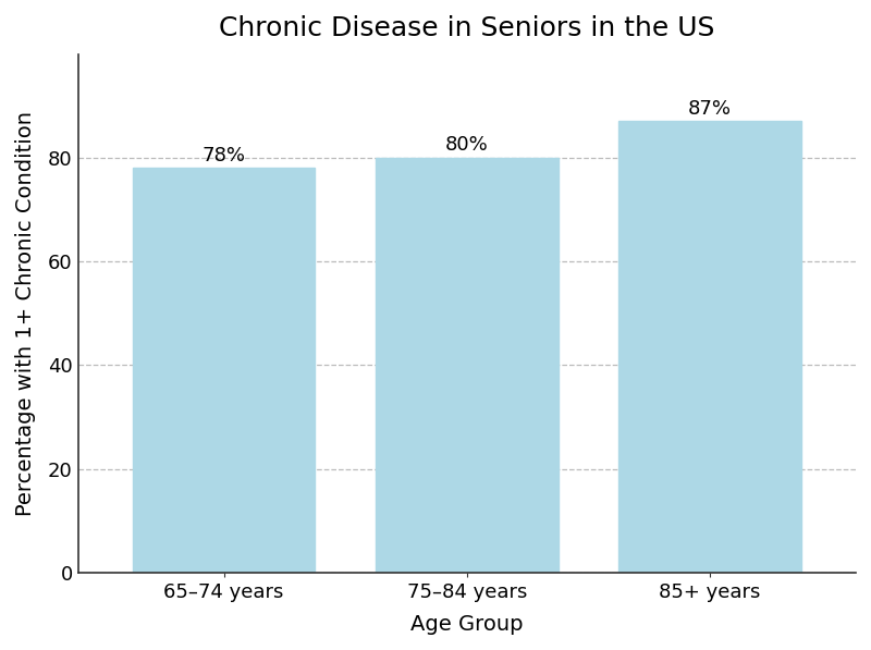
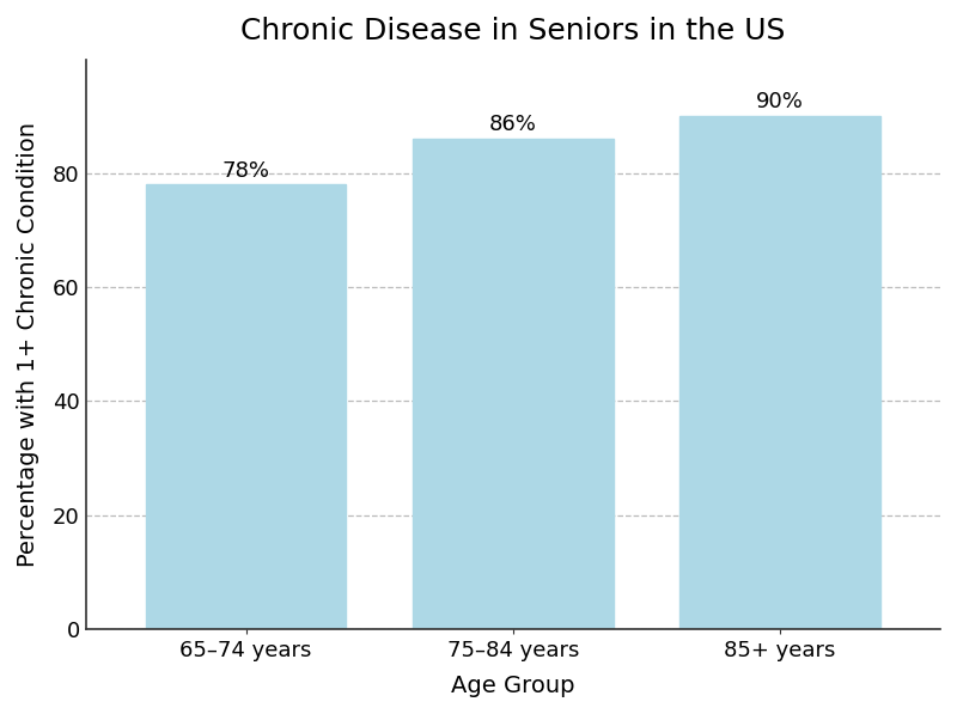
75–84 years: 80% -> 86%
85+ years: 87% -> 90%
